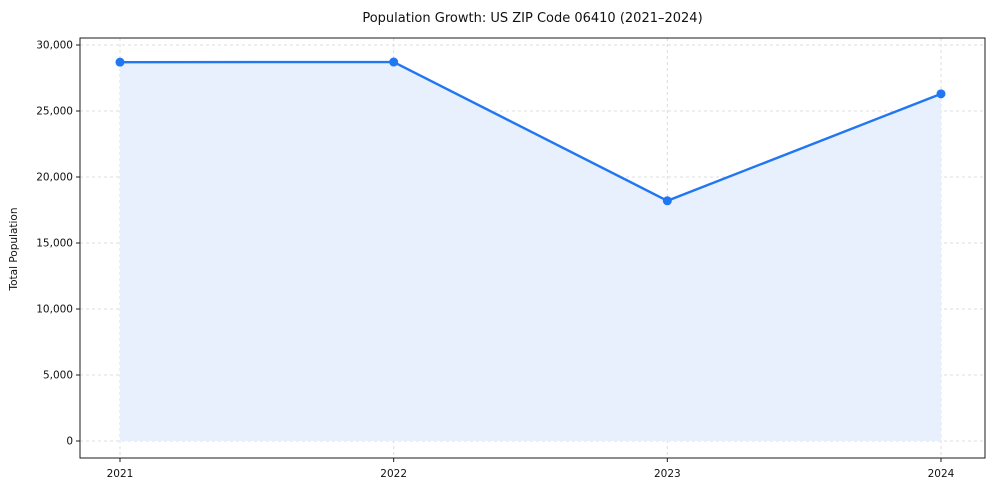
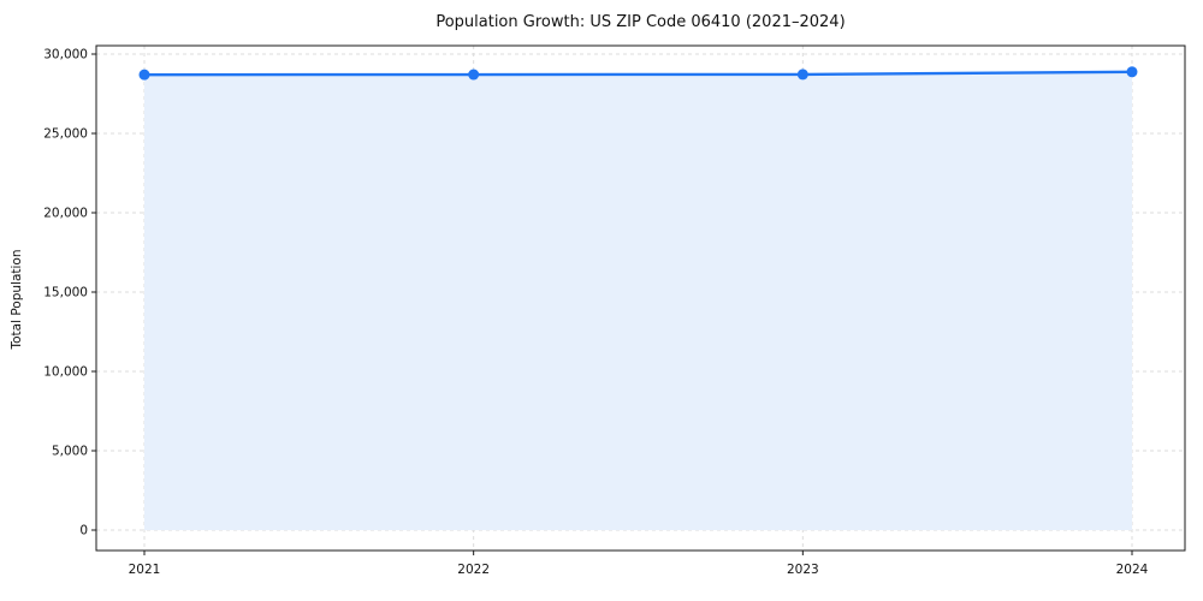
2023: 18200 -> 28700
2024: 26300 -> 28900
